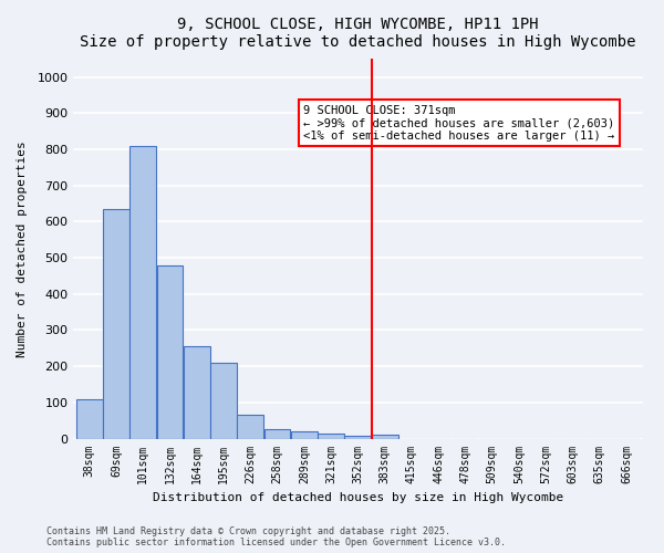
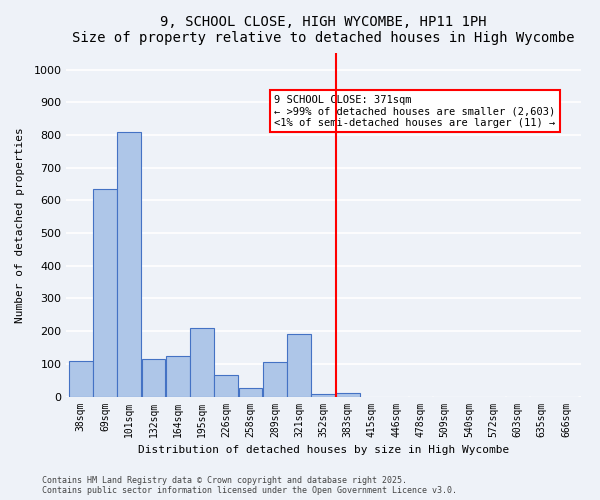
132sqm: 480 -> 115
164sqm: 255 -> 125
289sqm: 20 -> 105
321sqm: 14 -> 190
